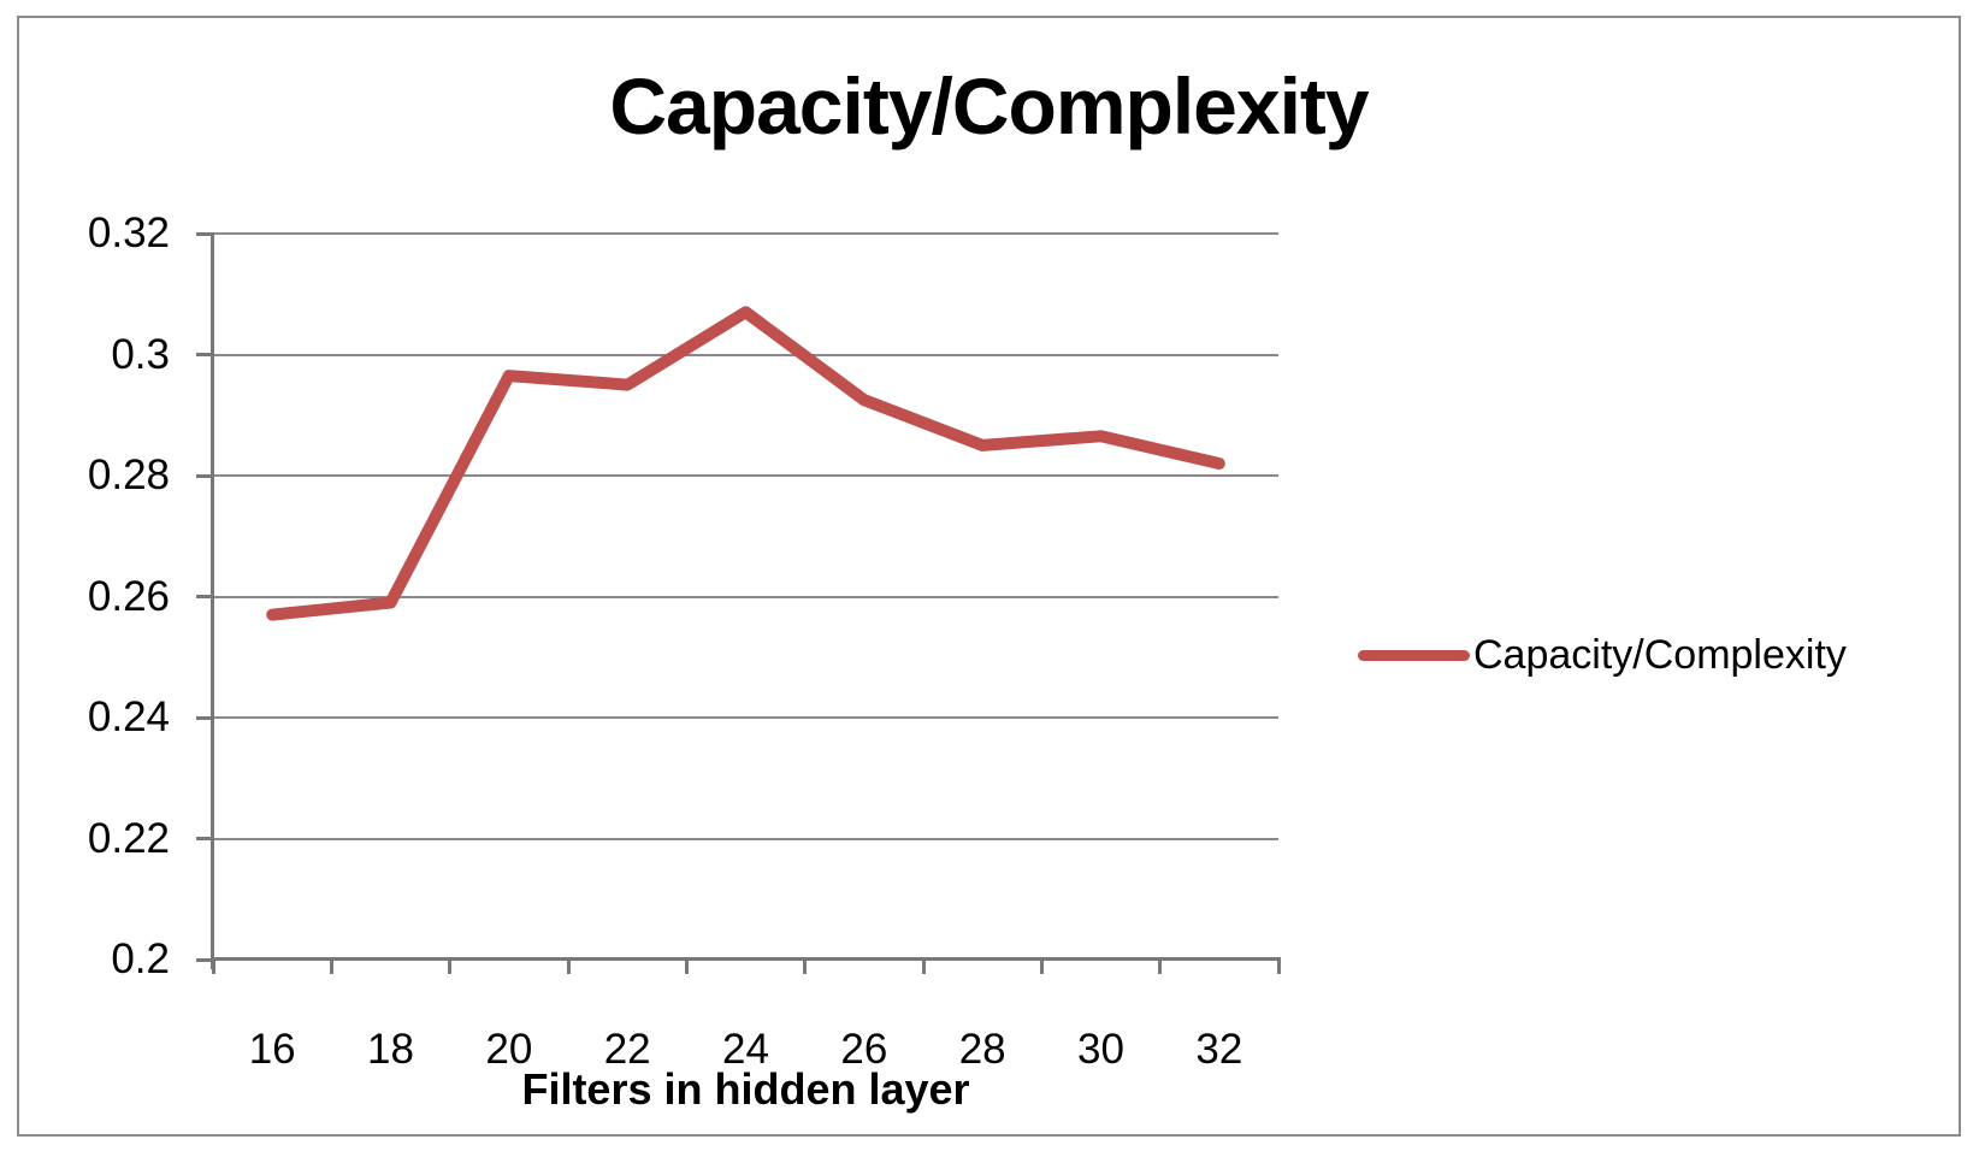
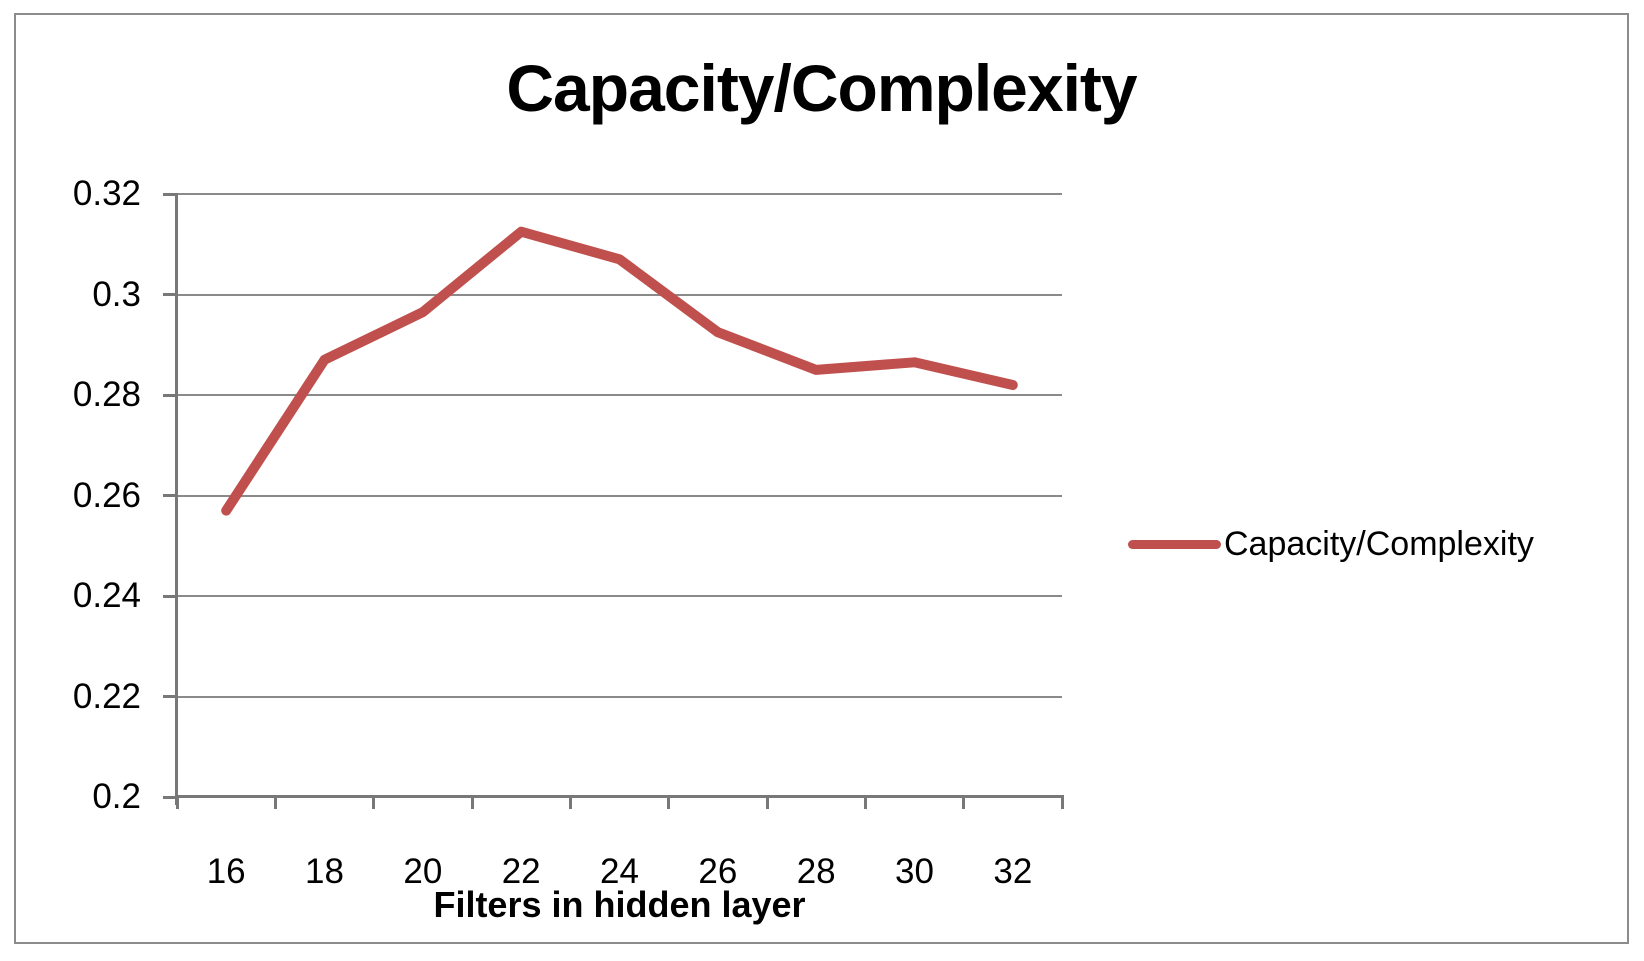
18: 0.259 -> 0.287
22: 0.295 -> 0.312
